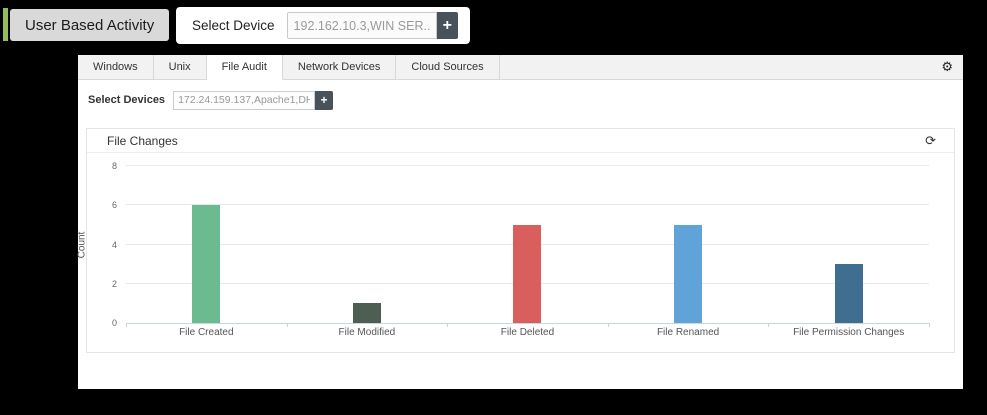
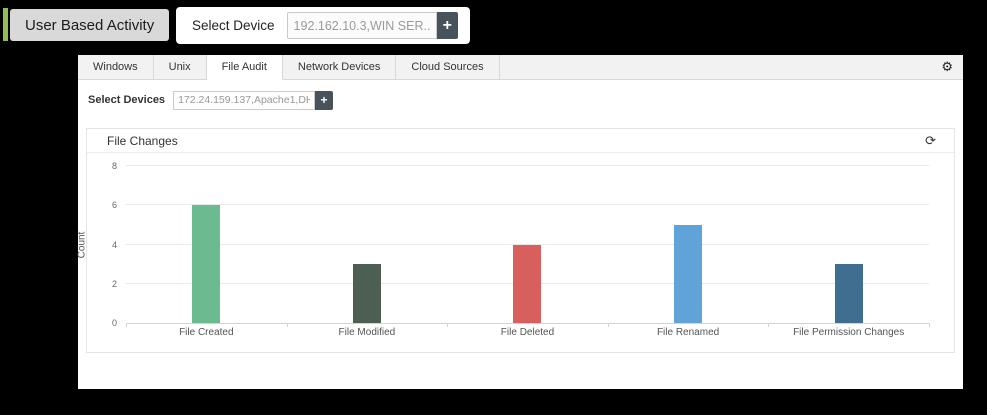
File Modified: 1 -> 3
File Deleted: 5 -> 4
